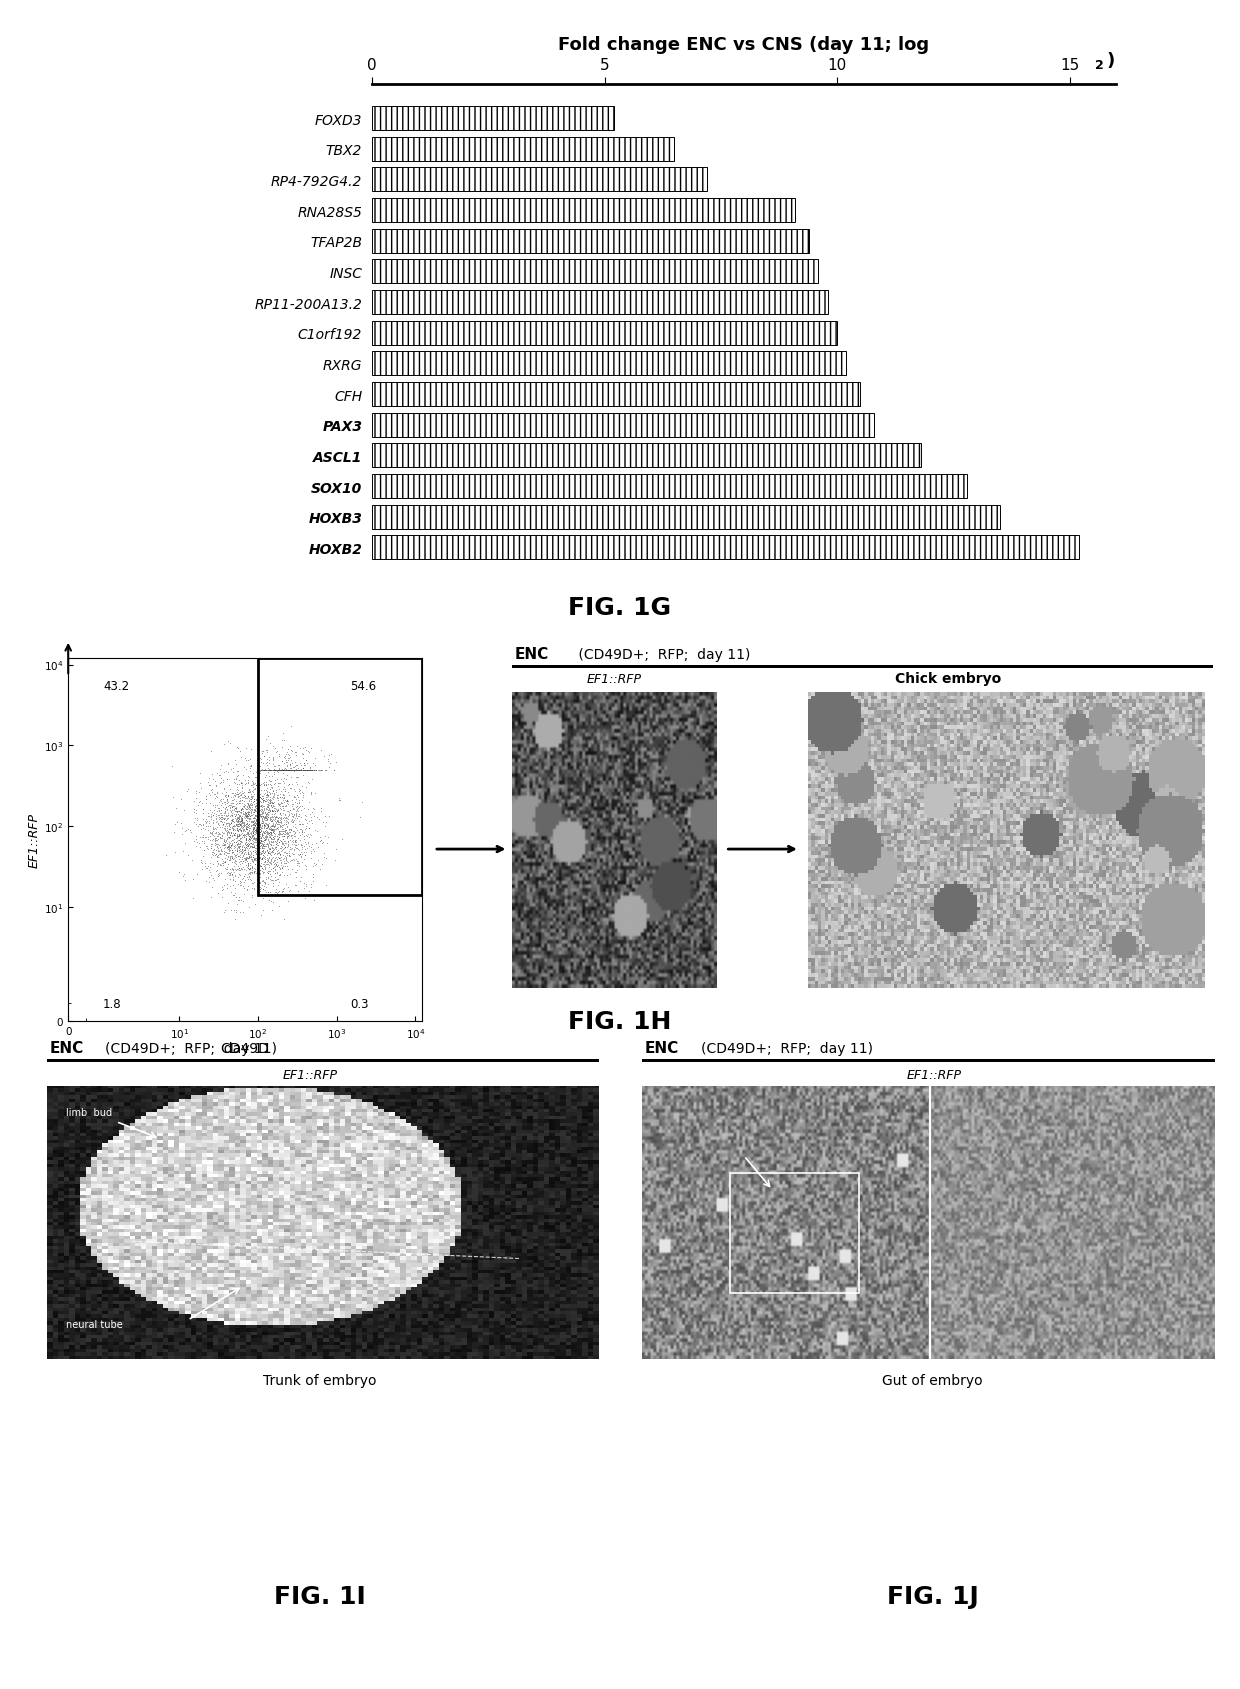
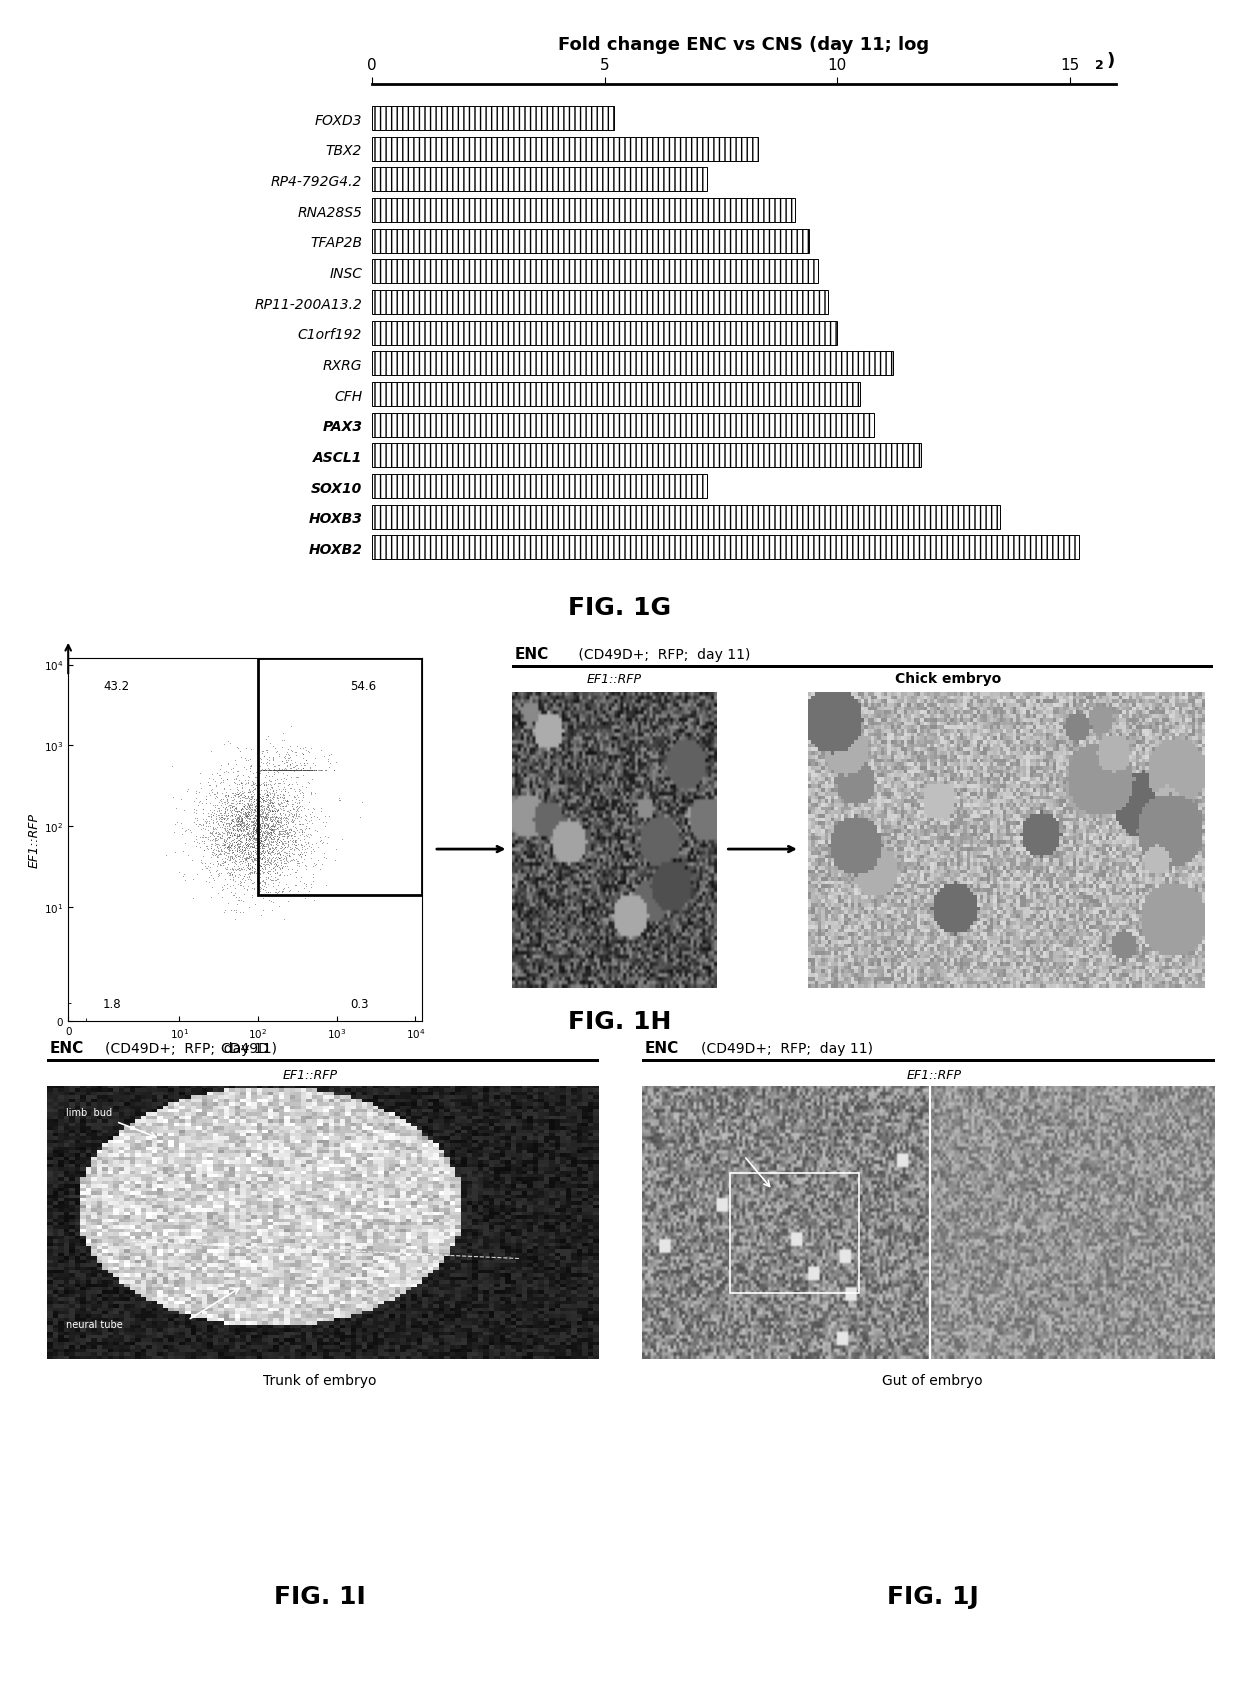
Fold change ENC vs CNS (day 11; log/TBX2: 6.5 -> 8.3
Fold change ENC vs CNS (day 11; log/RXRG: 10.2 -> 11.2
Fold change ENC vs CNS (day 11; log/SOX10: 12.8 -> 7.2
